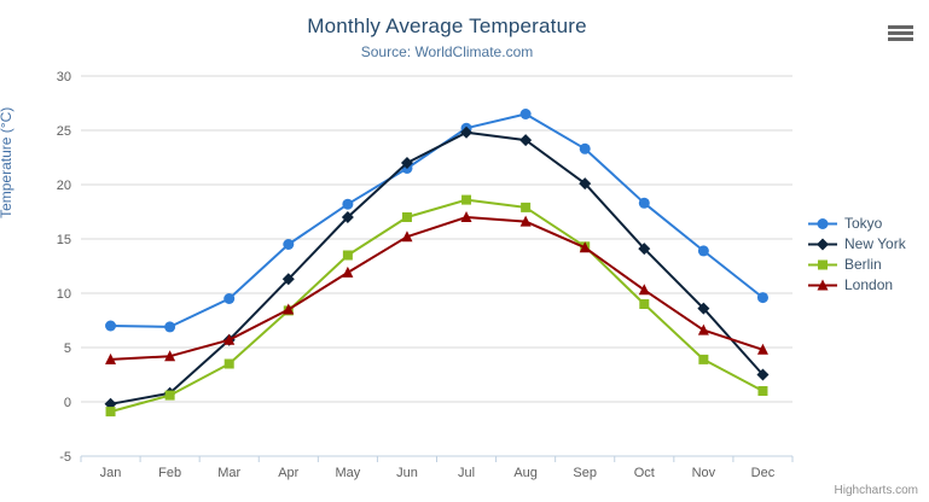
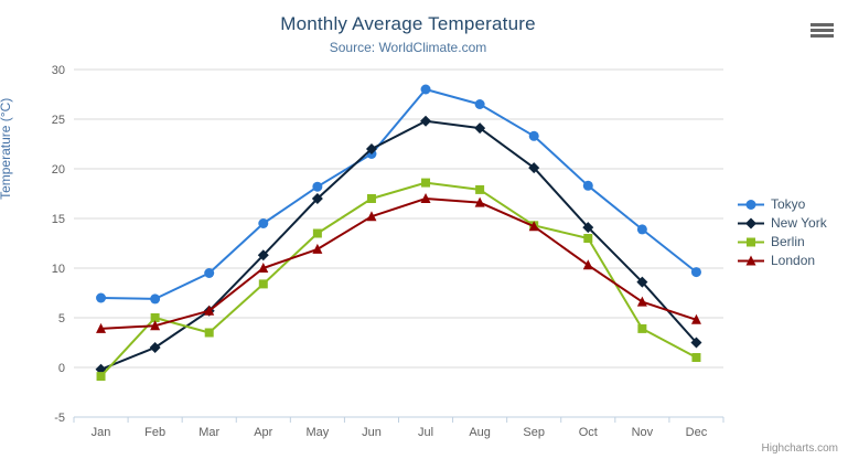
New York/Feb: 1 -> 2
Berlin/Feb: 1 -> 5
London/Apr: 8 -> 10
Tokyo/Jul: 25 -> 28
Berlin/Oct: 9 -> 13
